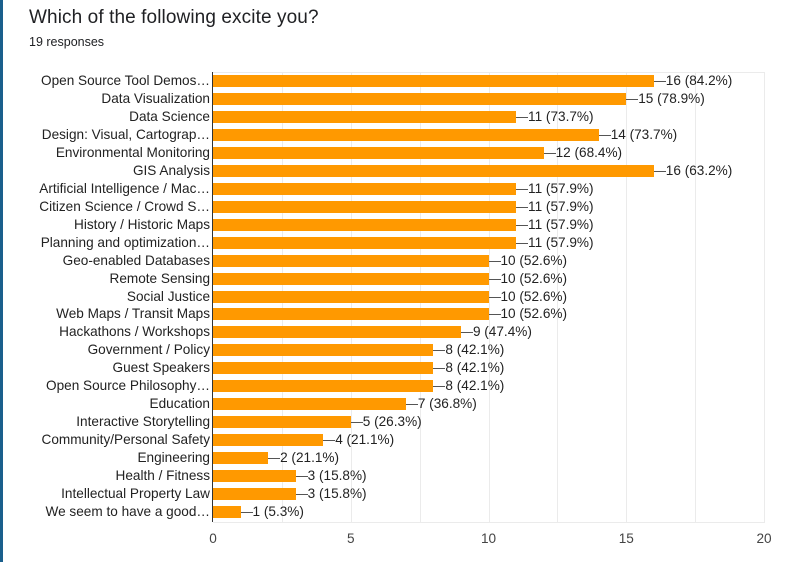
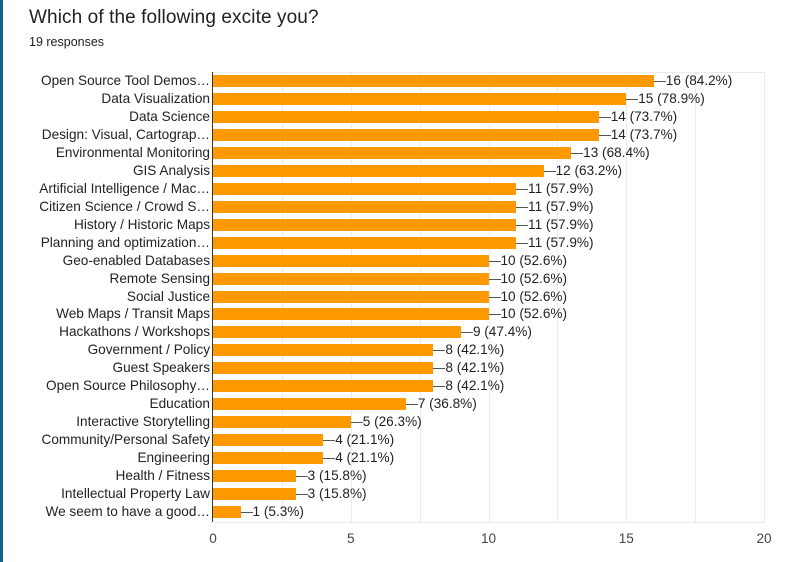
Data Science: 11 -> 14
Environmental Monitoring: 12 -> 13
GIS Analysis: 16 -> 12
Engineering: 2 -> 4
